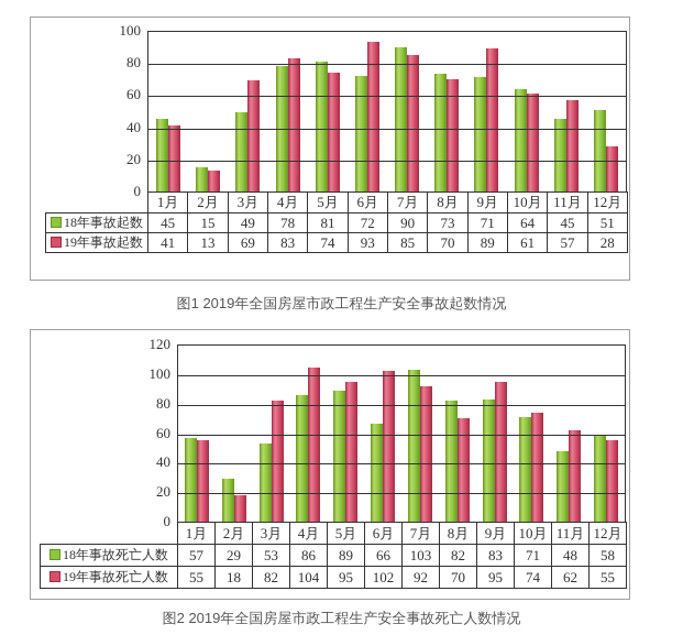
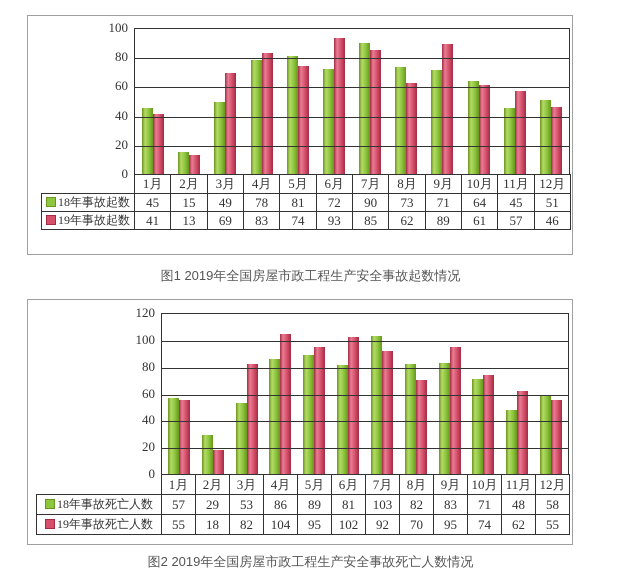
图1 2019年全国房屋市政工程生产安全事故起数情况/19年事故起数/8月: 70 -> 62
图1 2019年全国房屋市政工程生产安全事故起数情况/19年事故起数/12月: 28 -> 46
图2 2019年全国房屋市政工程生产安全事故死亡人数情况/18年事故死亡人数/6月: 66 -> 81
